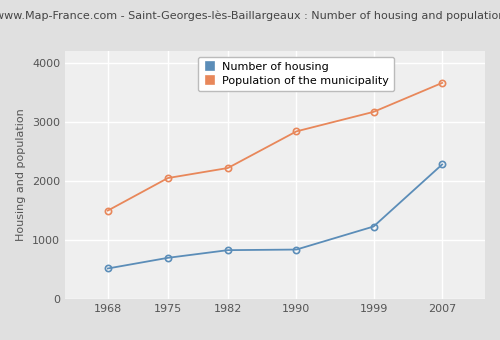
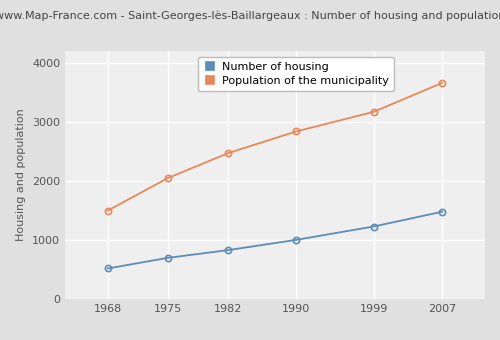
Population of the municipality/1982: 2220 -> 2470
Number of housing/1990: 840 -> 1000
Number of housing/2007: 2280 -> 1480
